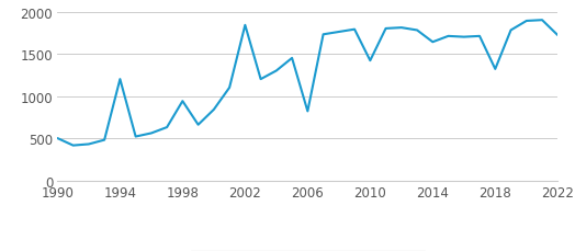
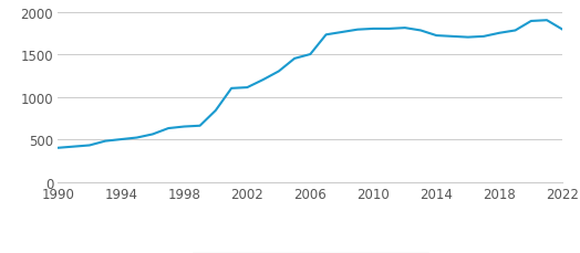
1990: 500 -> 400
1994: 1200 -> 500
1998: 940 -> 650
2002: 1840 -> 1110
2006: 820 -> 1500
2010: 1420 -> 1800
2014: 1640 -> 1720
2018: 1320 -> 1750
2022: 1720 -> 1790
